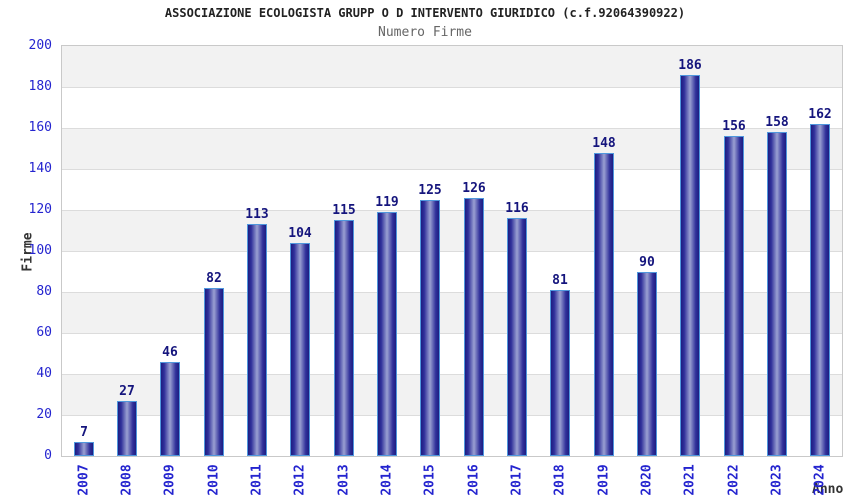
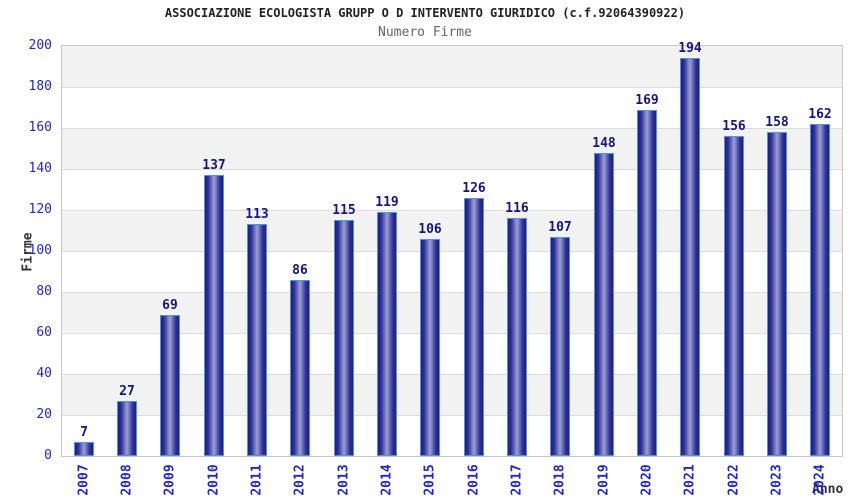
2009: 46 -> 69
2010: 82 -> 137
2012: 104 -> 86
2015: 125 -> 106
2018: 81 -> 107
2020: 90 -> 169
2021: 186 -> 194
